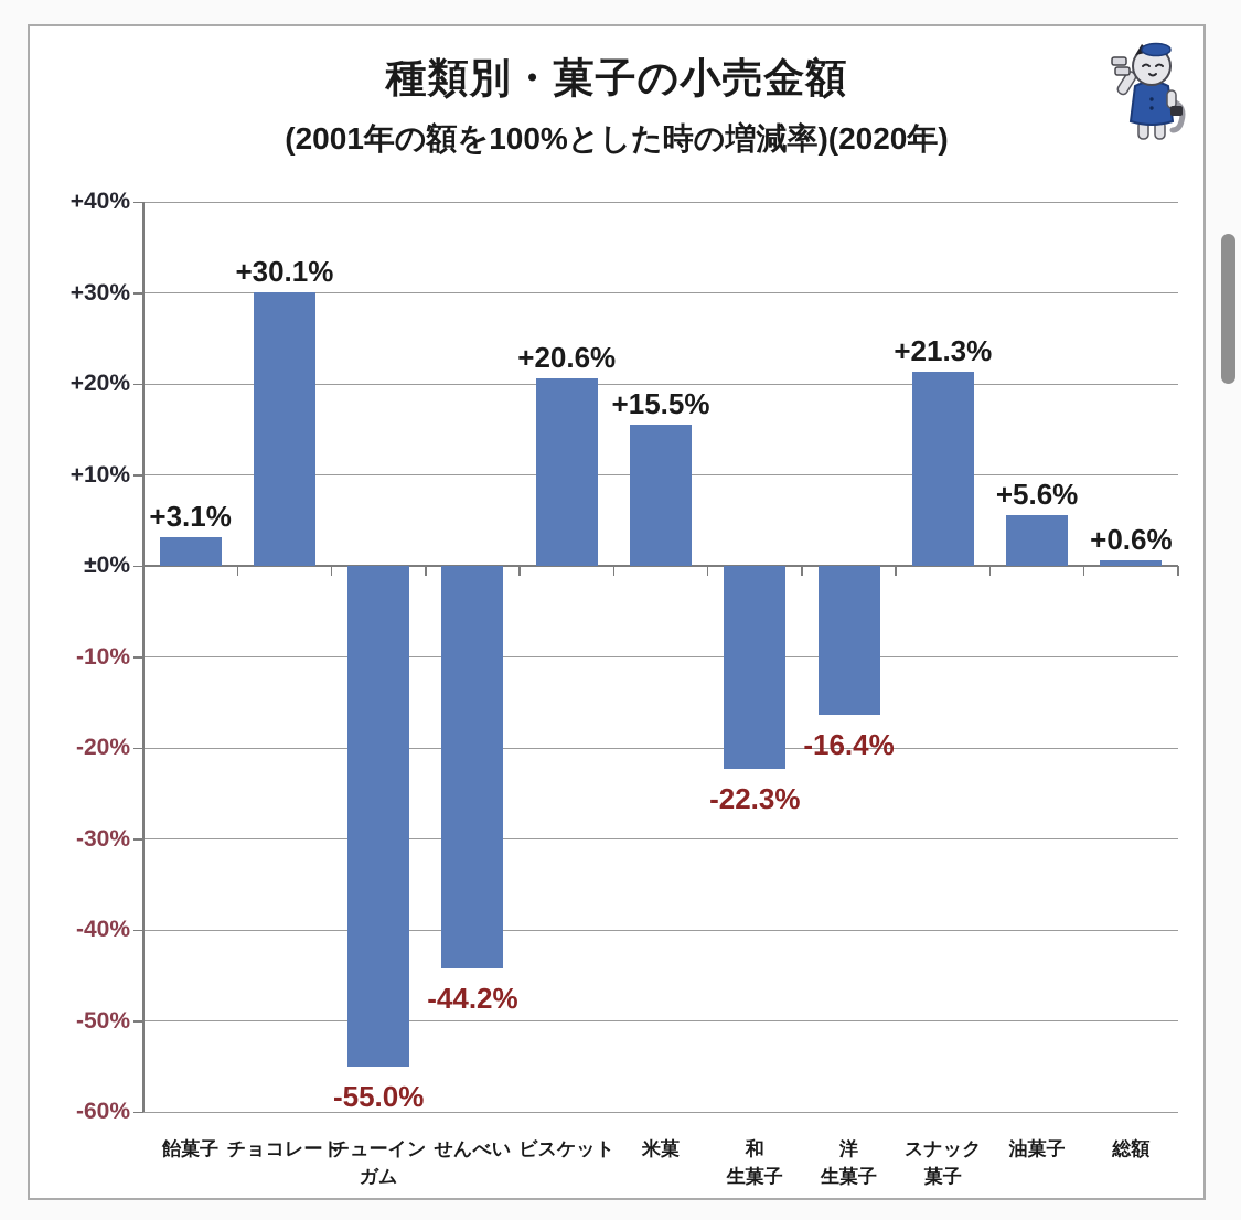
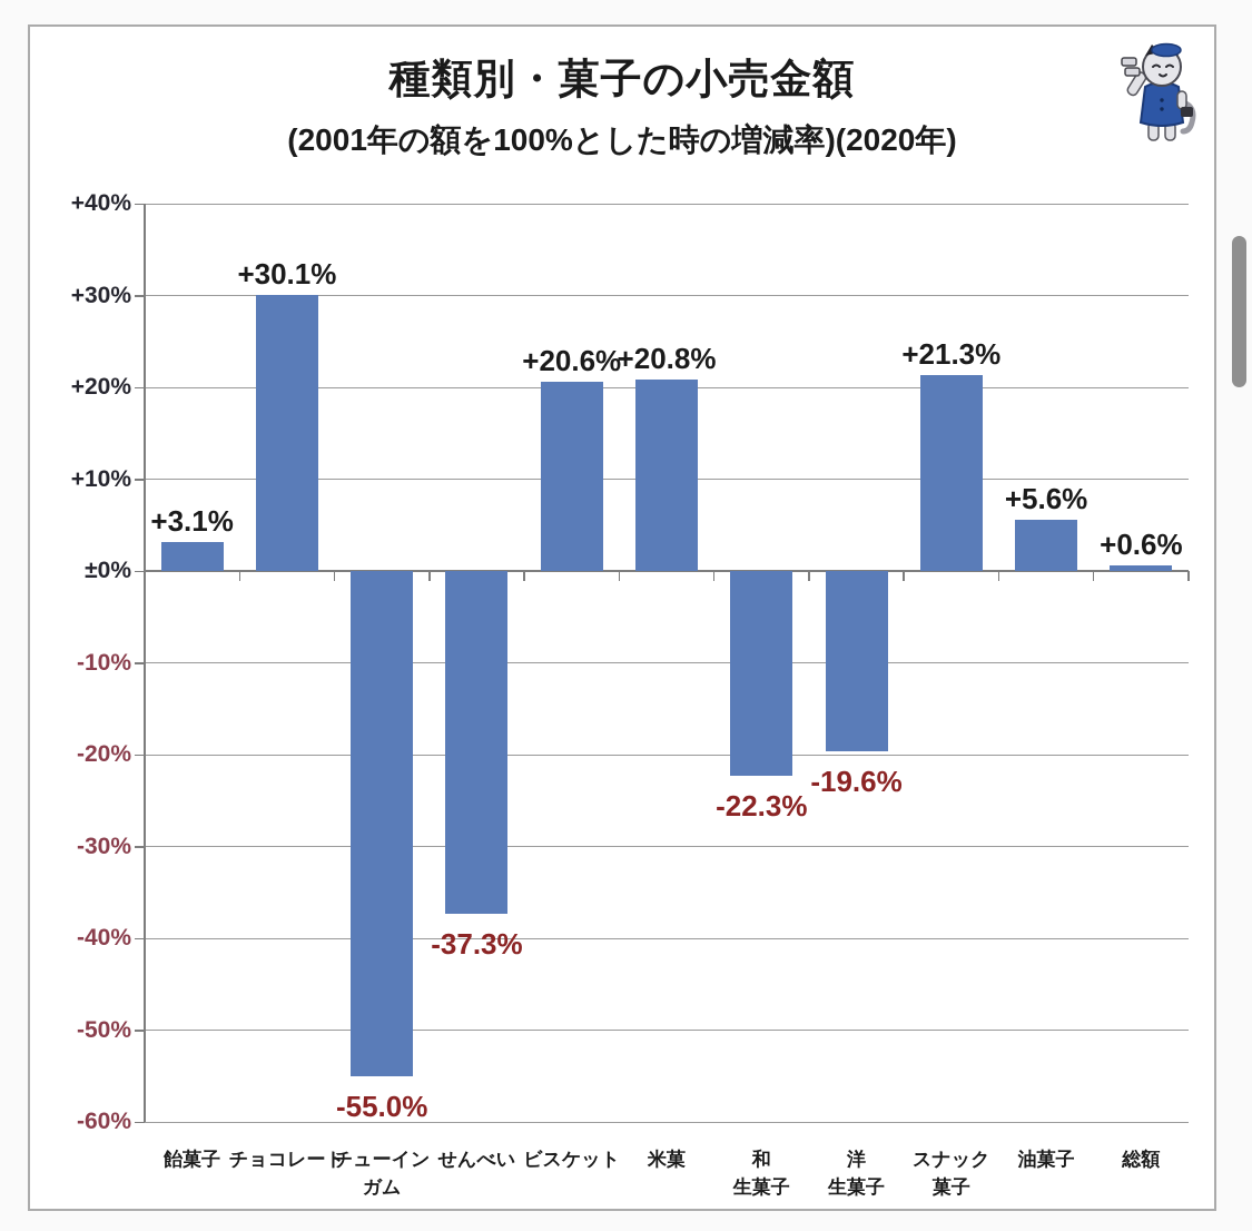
せんべい: -44.2% -> -37.3%
米菓: +15.5% -> +20.8%
洋 生菓子: -16.4% -> -19.6%
